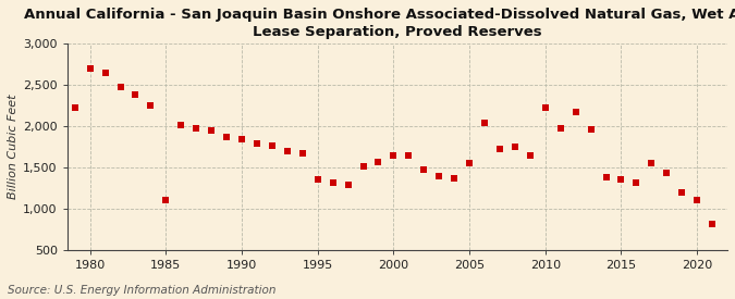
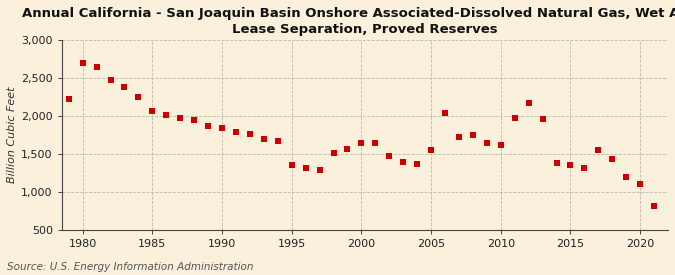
1985: 1,100 -> 2,070
2010: 2,220 -> 1,620
